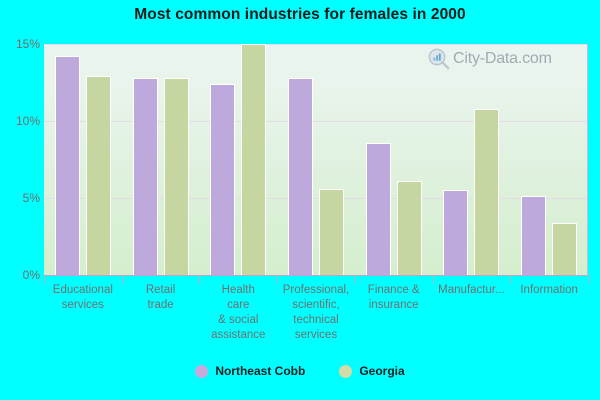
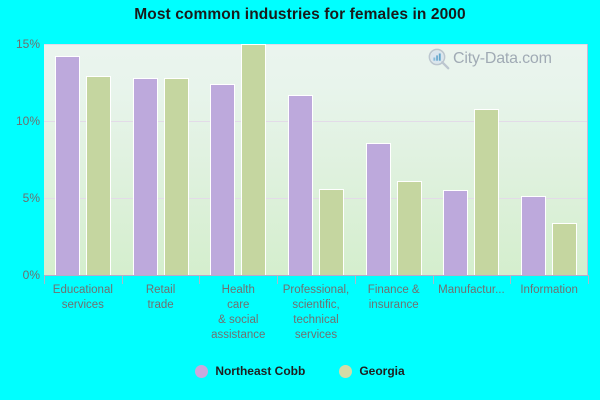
Northeast Cobb/Professional, scientific, technical services: 12.8% -> 11.7%
